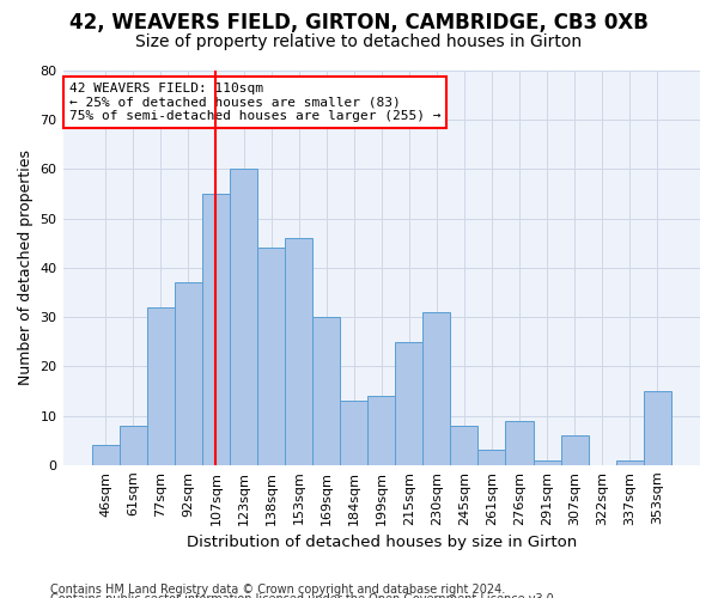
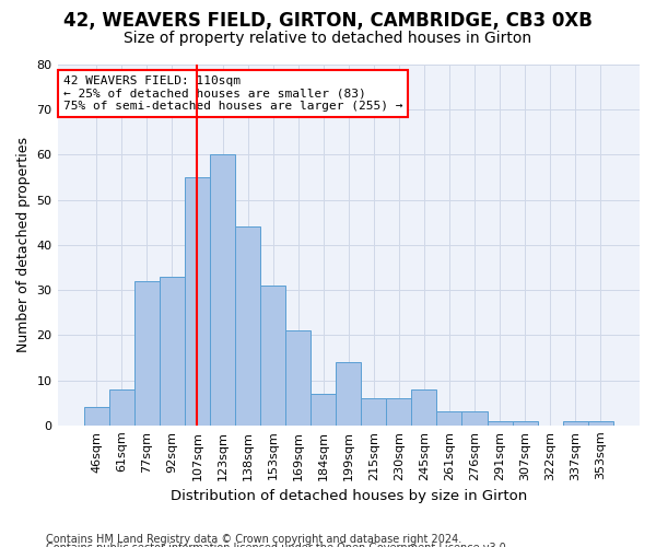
92sqm: 37 -> 33
153sqm: 46 -> 31
169sqm: 30 -> 21
184sqm: 13 -> 7
215sqm: 25 -> 6
230sqm: 31 -> 6
276sqm: 9 -> 3
307sqm: 6 -> 1
353sqm: 15 -> 1
